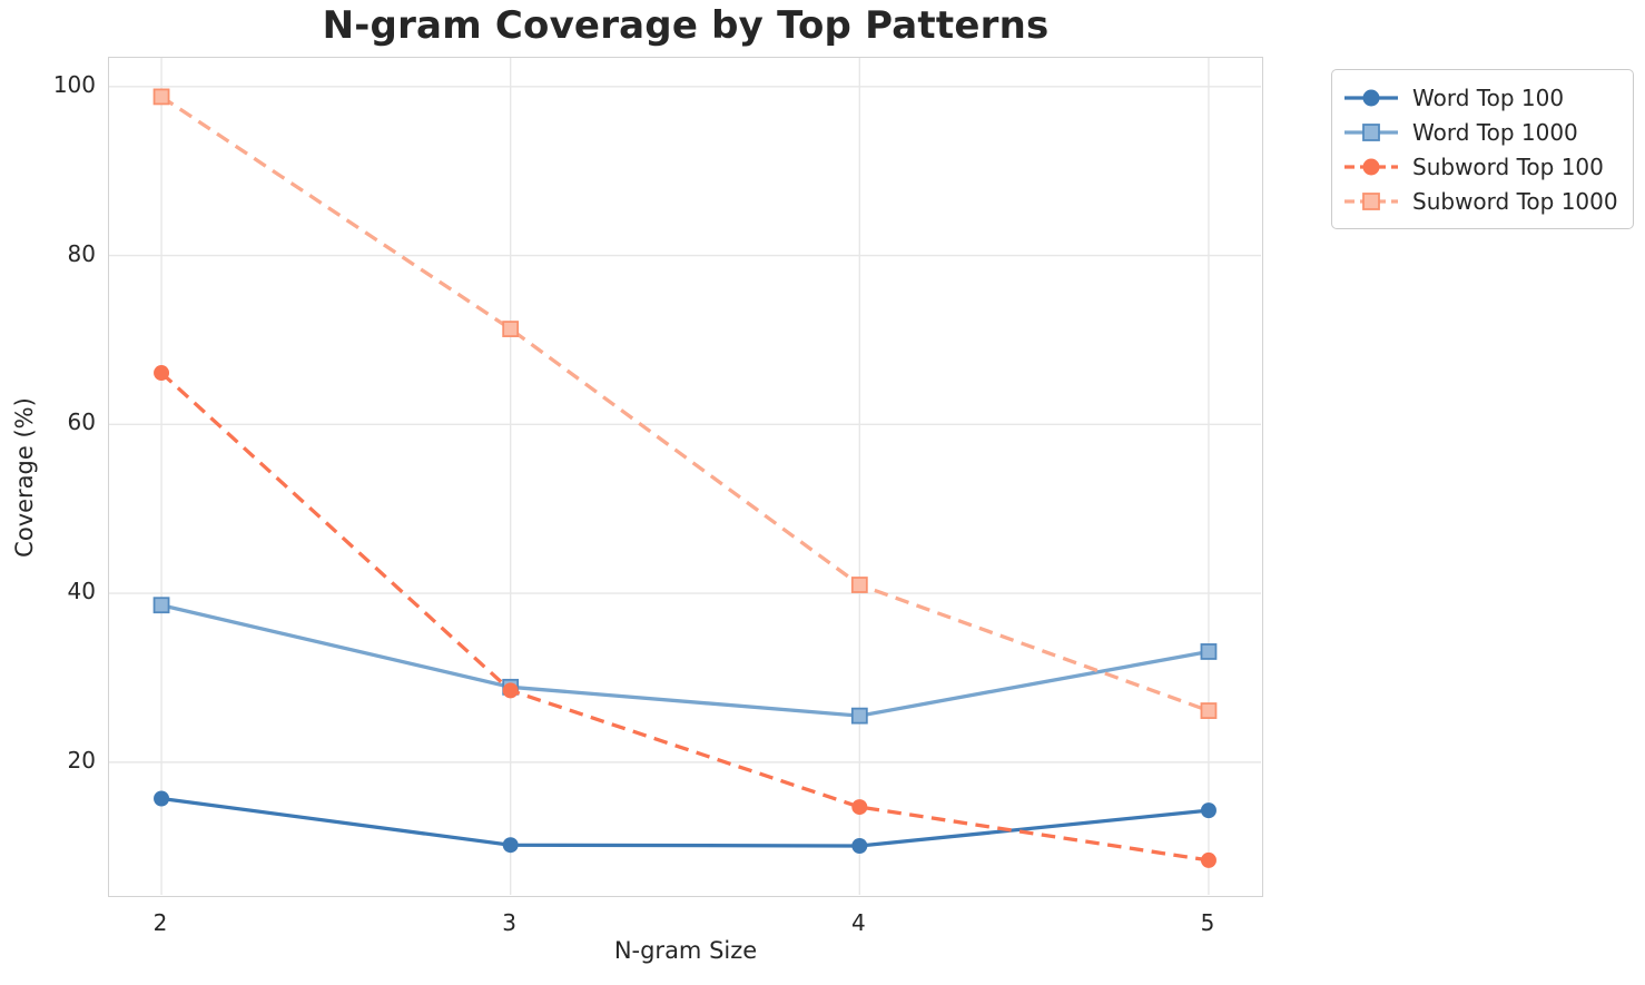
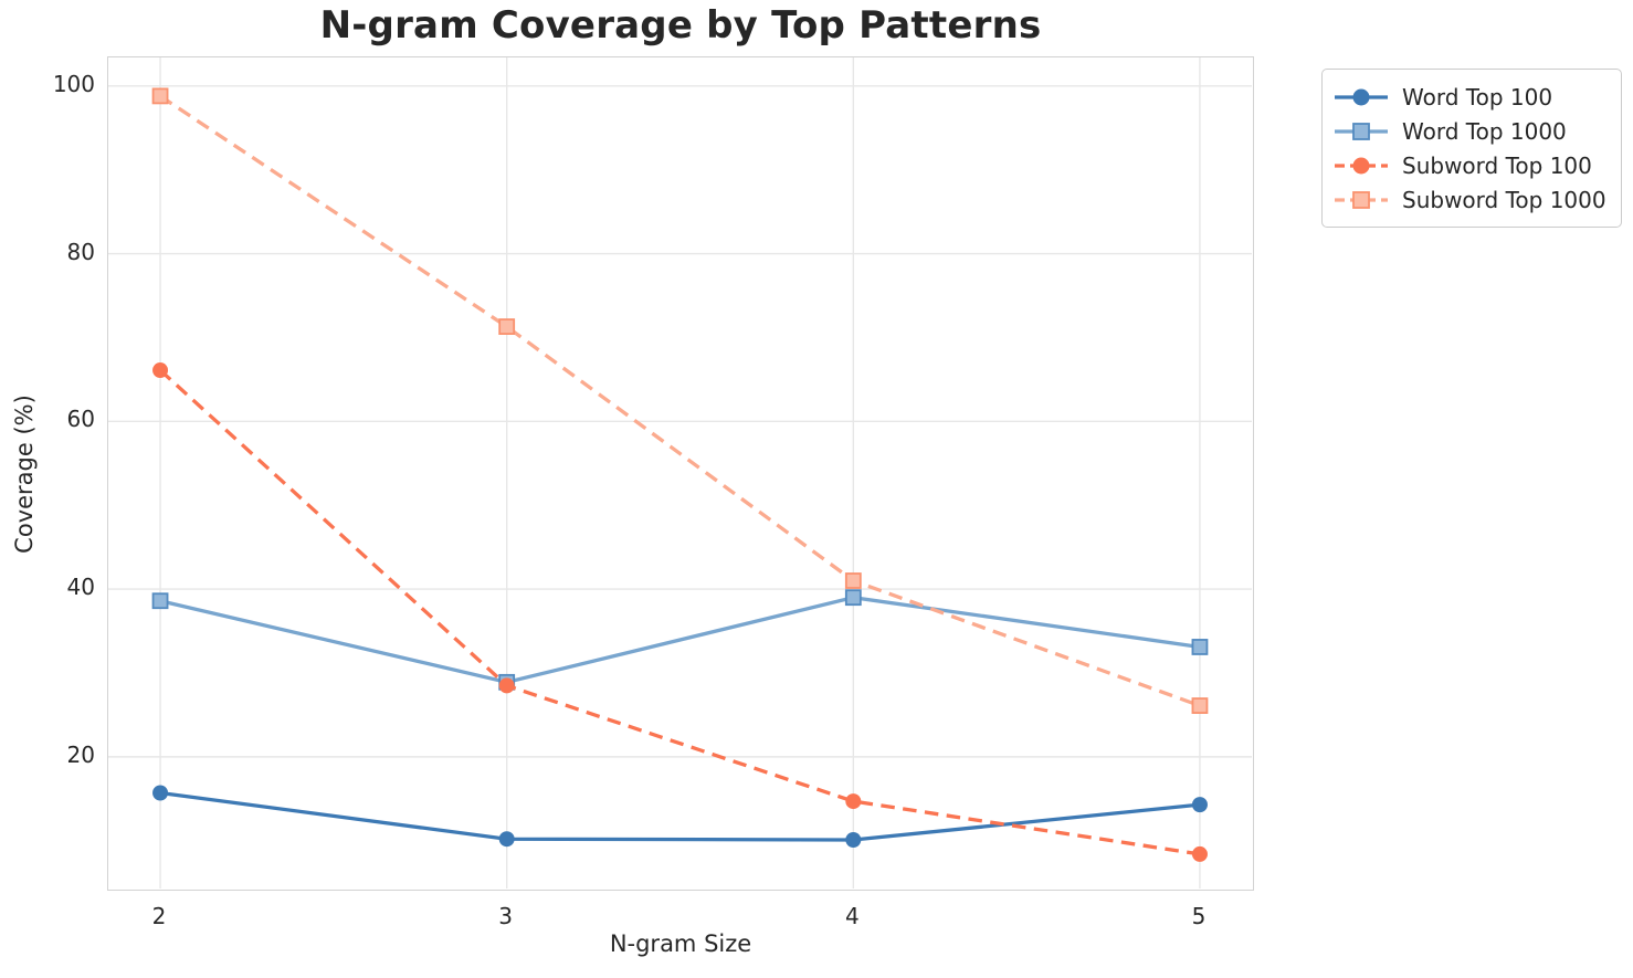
Word Top 1000/4: 26 -> 39
